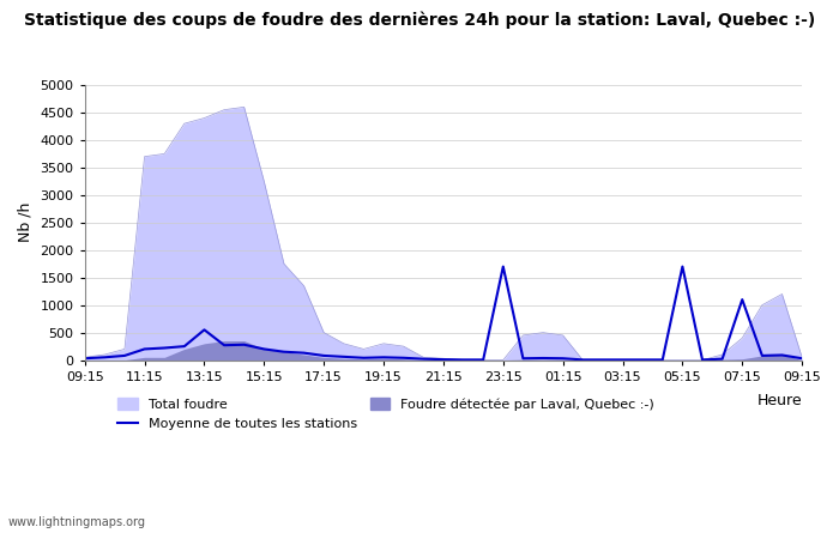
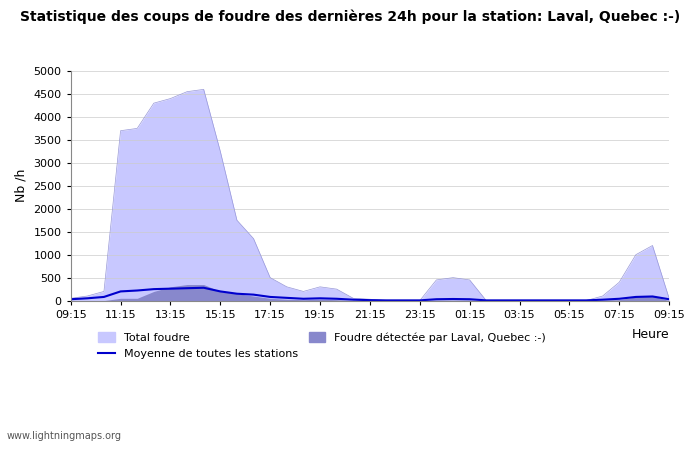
Moyenne de toutes les stations/13:15: 550 -> 260
Moyenne de toutes les stations/23:15: 1700 -> 0
Moyenne de toutes les stations/05:15: 1700 -> 0
Moyenne de toutes les stations/07:15: 1100 -> 40
